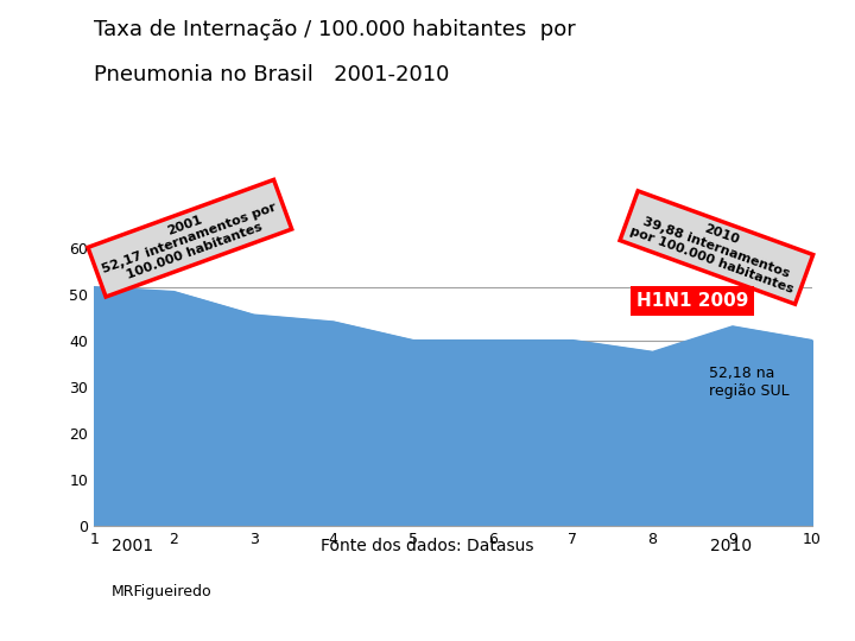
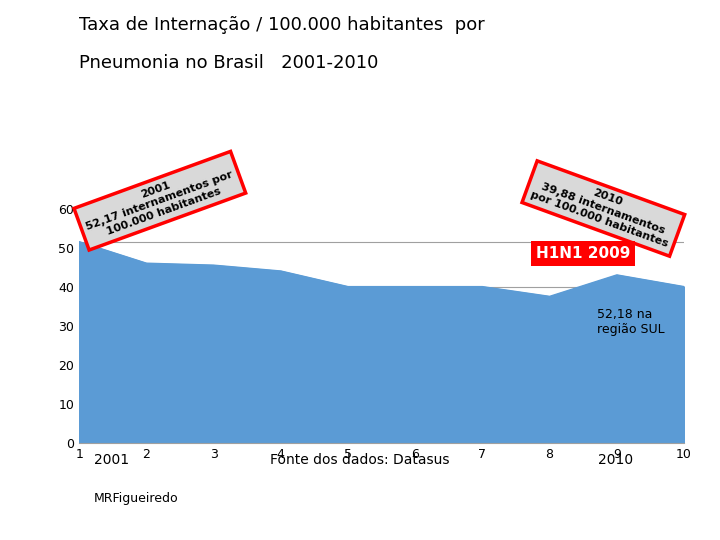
2: 50.5 -> 46.0
